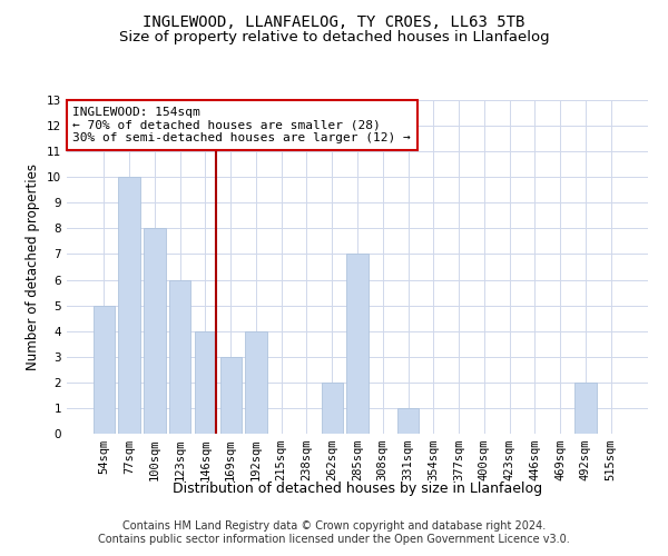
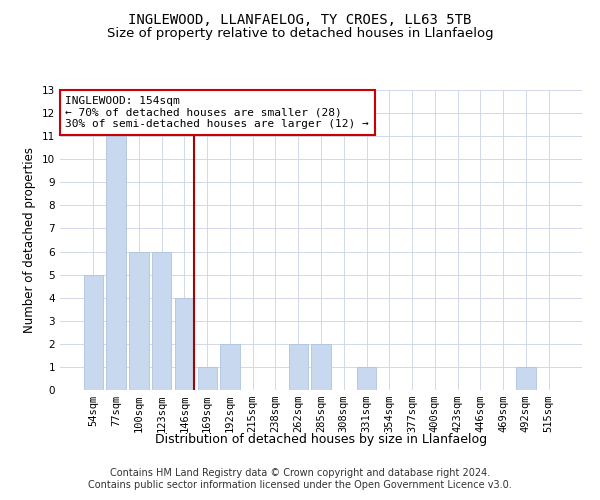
77sqm: 10 -> 11
100sqm: 8 -> 6
169sqm: 3 -> 1
192sqm: 4 -> 2
285sqm: 7 -> 2
492sqm: 2 -> 1
